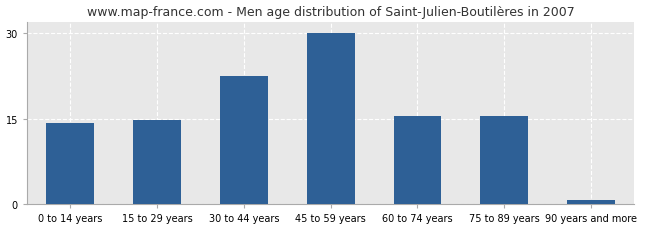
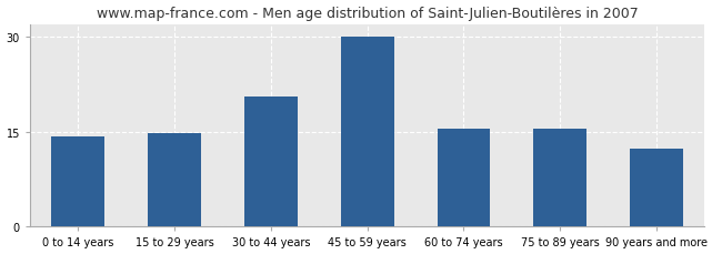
30 to 44 years: 22.5 -> 20.6
90 years and more: 0.7 -> 12.4
